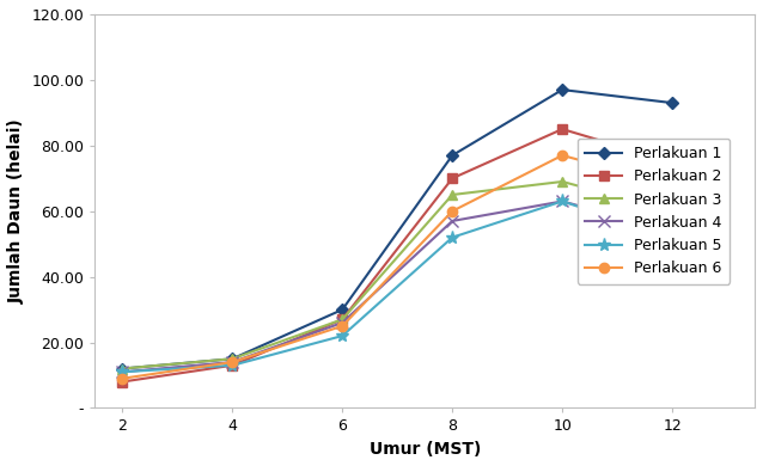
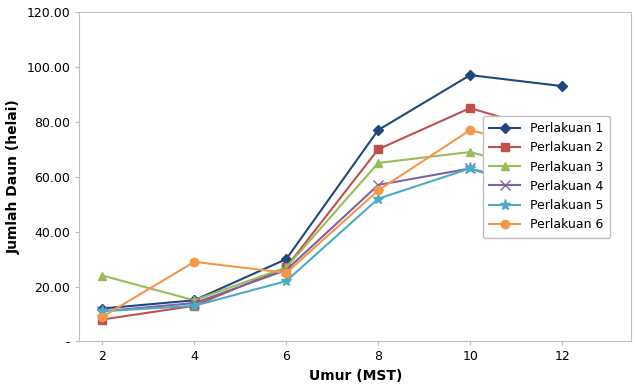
Perlakuan 3/2: 12 -> 24
Perlakuan 6/4: 14 -> 29
Perlakuan 6/8: 60 -> 55
